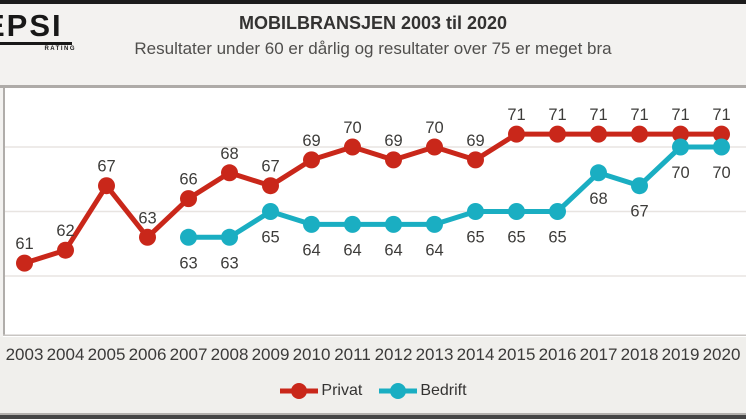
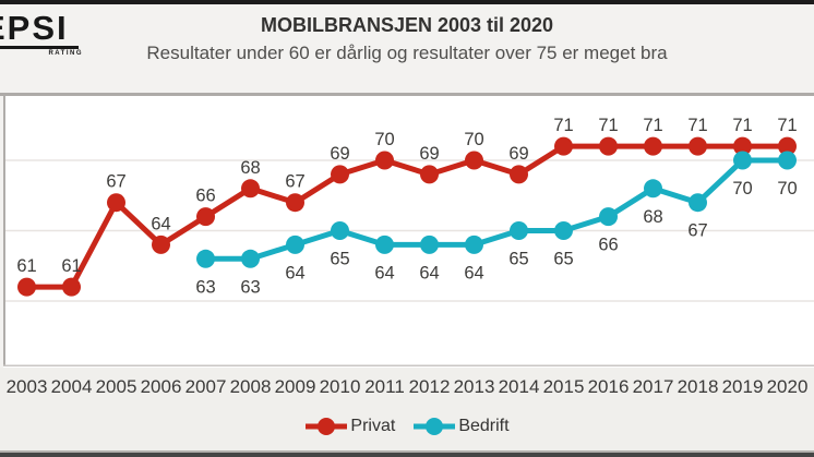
Privat/2004: 62 -> 61
Privat/2006: 63 -> 64
Bedrift/2009: 65 -> 64
Bedrift/2010: 64 -> 65
Bedrift/2016: 65 -> 66
